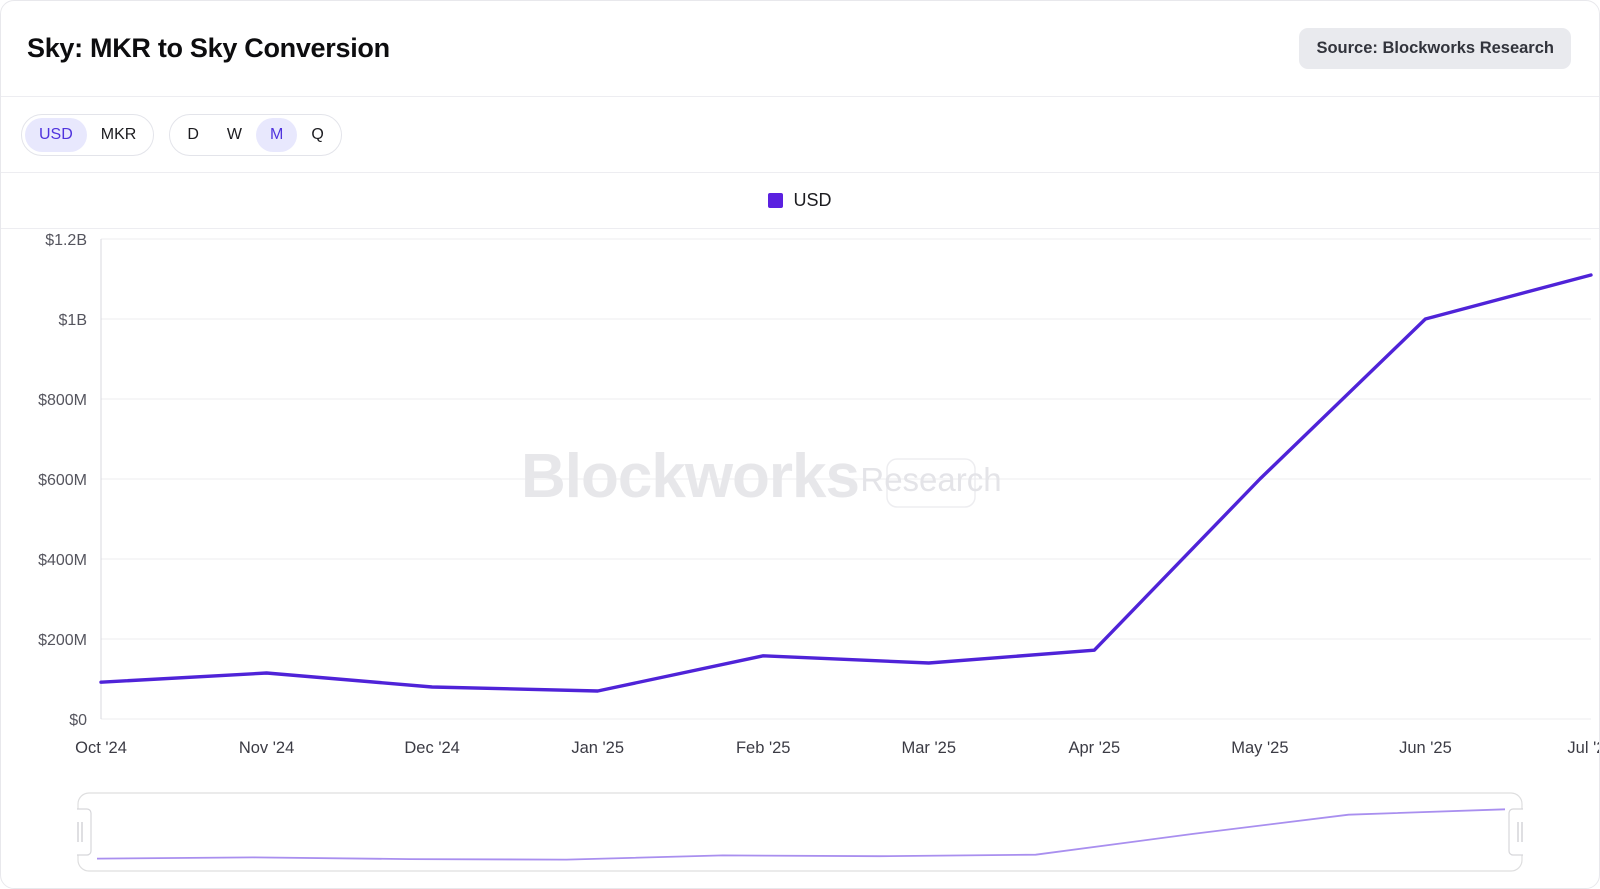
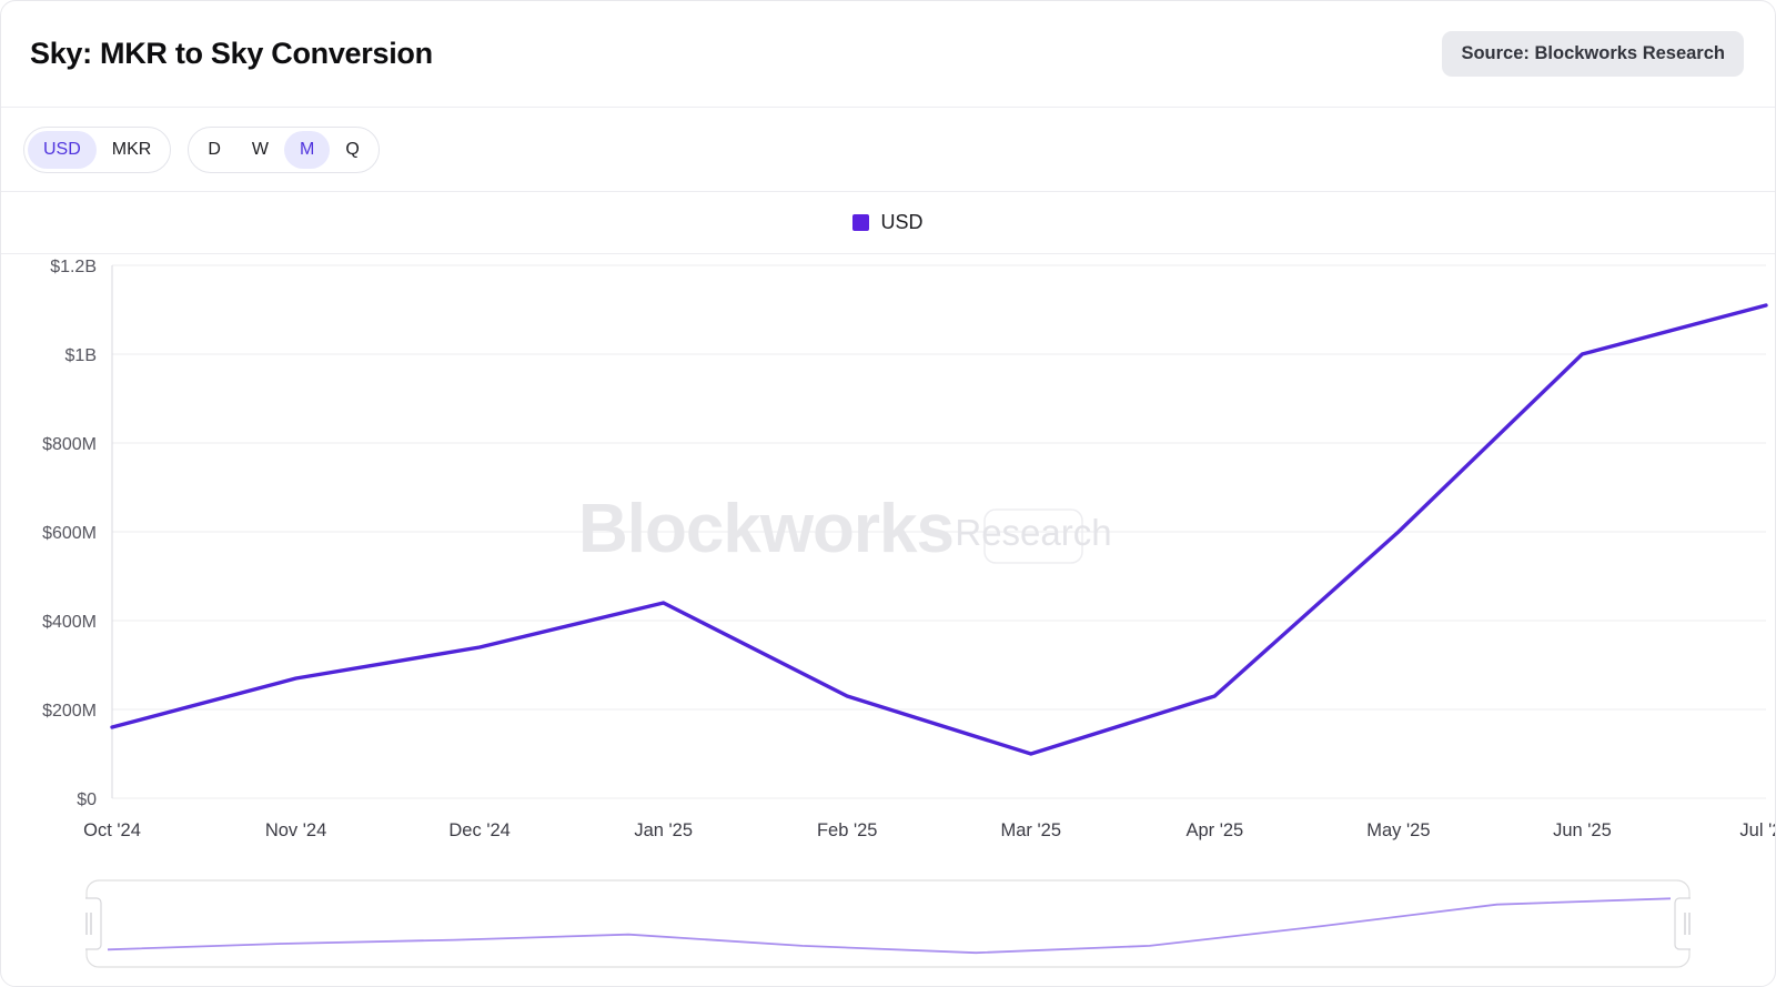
Oct '24: $90M -> $160M
Nov '24: $120M -> $270M
Dec '24: $80M -> $340M
Jan '25: $70M -> $440M
Feb '25: $160M -> $230M
Mar '25: $140M -> $100M
Apr '25: $170M -> $230M
